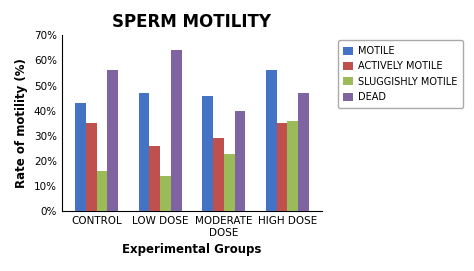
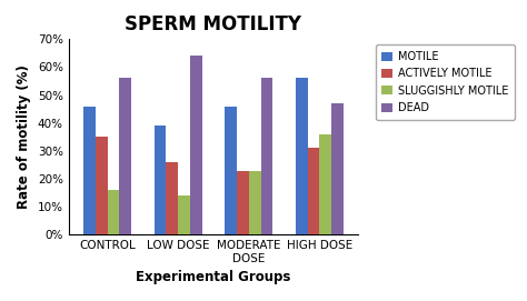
MOTILE/CONTROL: 43% -> 46%
MOTILE/LOW DOSE: 47% -> 39%
ACTIVELY MOTILE/MODERATE DOSE: 29% -> 23%
DEAD/MODERATE DOSE: 40% -> 56%
ACTIVELY MOTILE/HIGH DOSE: 35% -> 31%
